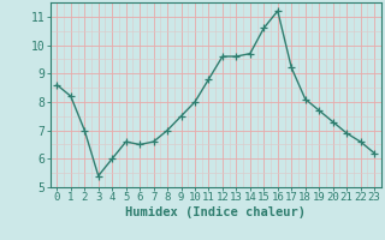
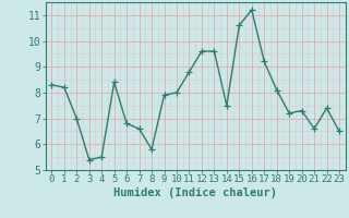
0: 8.6 -> 8.3
4: 6.0 -> 5.5
5: 6.6 -> 8.4
6: 6.5 -> 6.8
8: 7.0 -> 5.8
9: 7.5 -> 7.9
14: 9.7 -> 7.5
19: 7.7 -> 7.2
21: 6.9 -> 6.6
22: 6.6 -> 7.4
23: 6.2 -> 6.5
